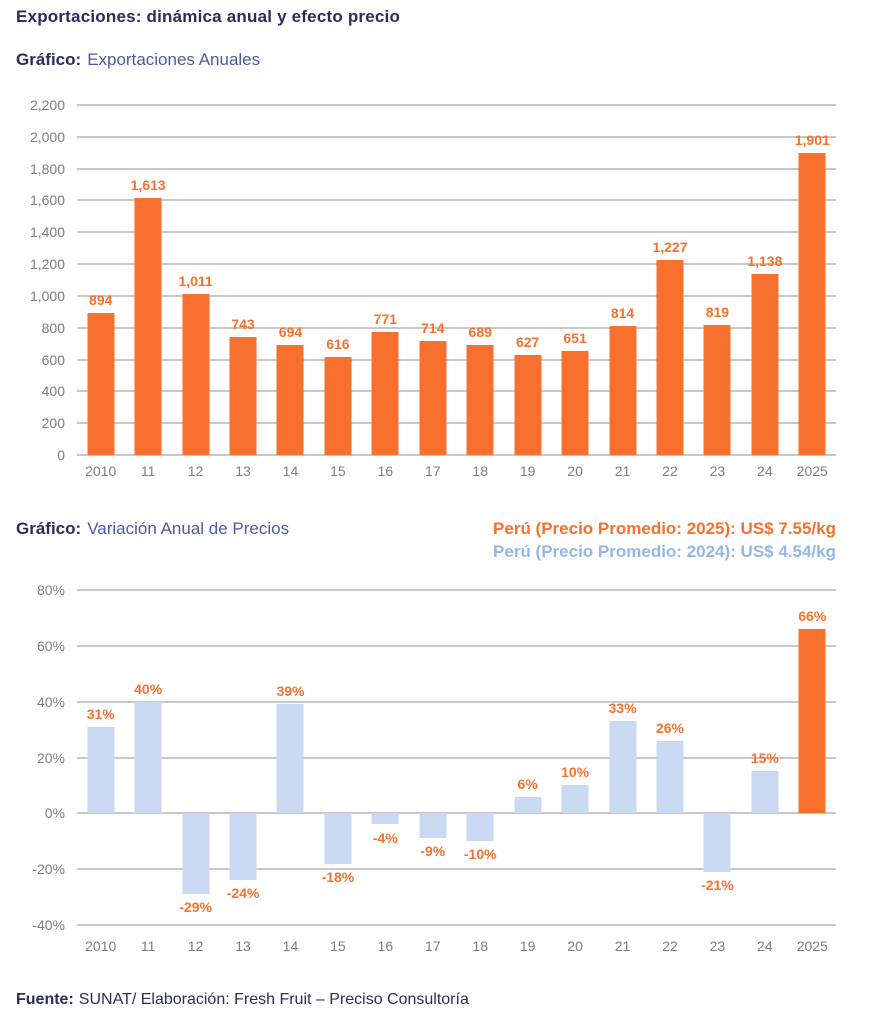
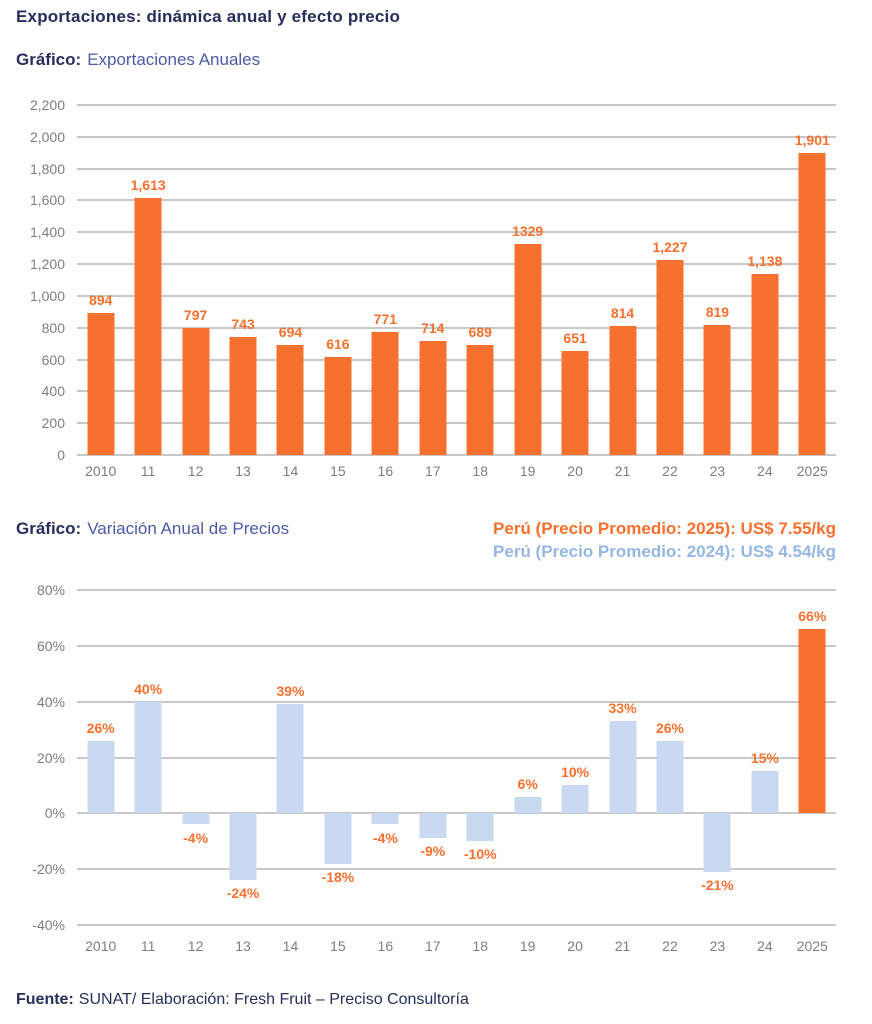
Exportaciones Anuales/12: 1,011 -> 797
Exportaciones Anuales/19: 627 -> 1329
Variación Anual de Precios/2010: 31% -> 26%
Variación Anual de Precios/12: -29% -> -4%
